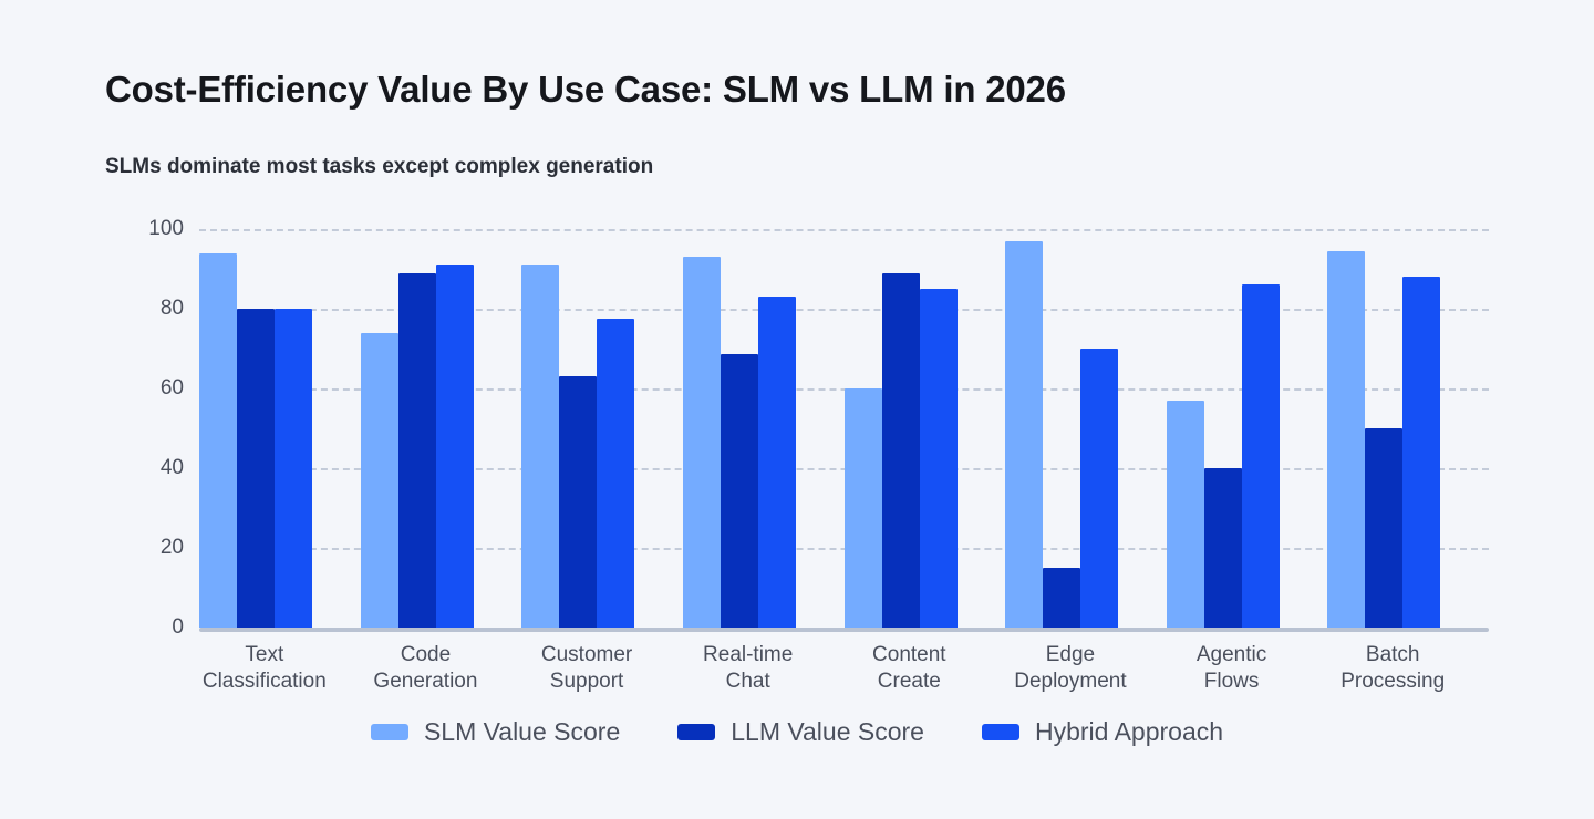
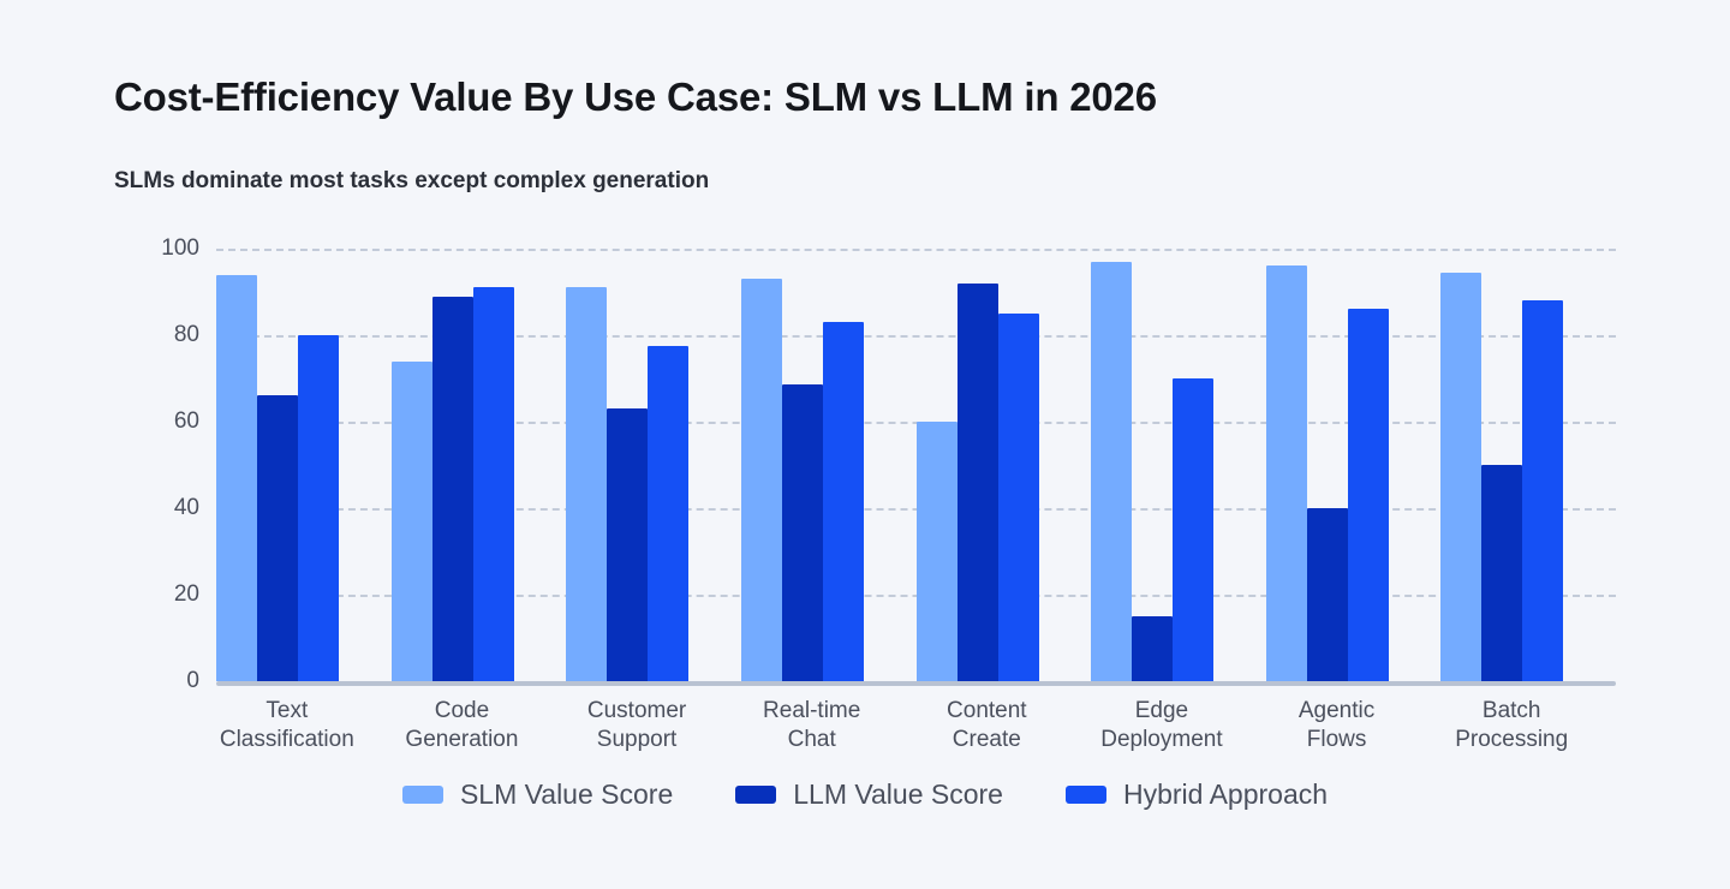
LLM Value Score/Text Classification: 80 -> 66
LLM Value Score/Content Create: 89 -> 92
SLM Value Score/Agentic Flows: 57 -> 96
